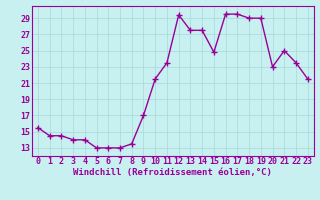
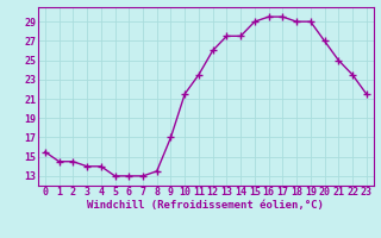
12: 29.4 -> 26.0
15: 24.8 -> 29.0
20: 23.0 -> 27.0
